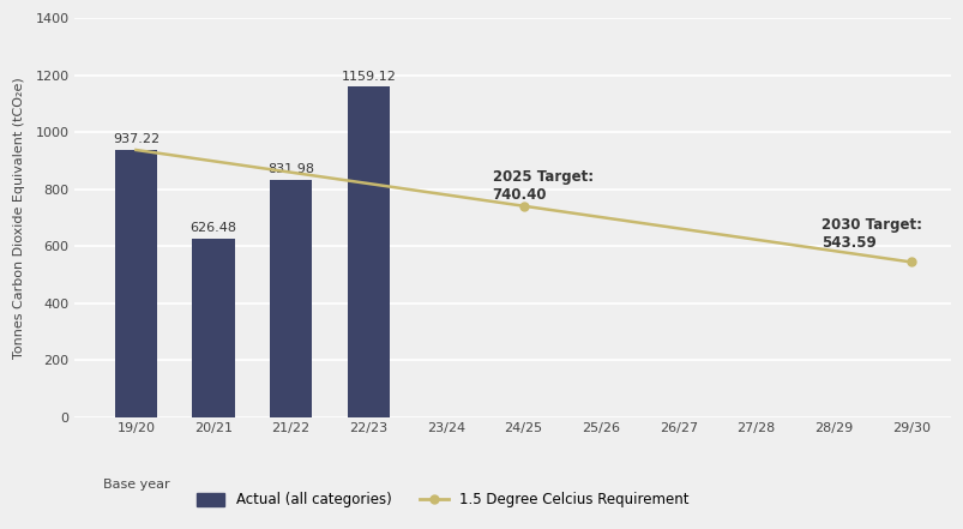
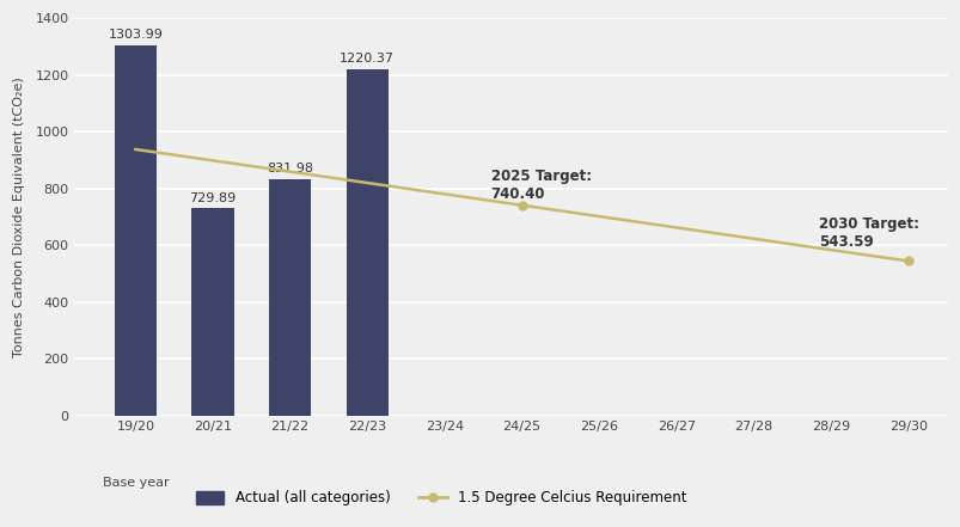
Actual (all categories)/19/20: 937.22 -> 1303.99
Actual (all categories)/20/21: 626.48 -> 729.89
Actual (all categories)/22/23: 1159.12 -> 1220.37
